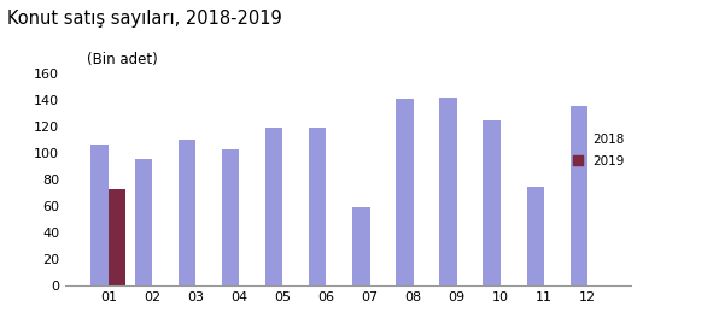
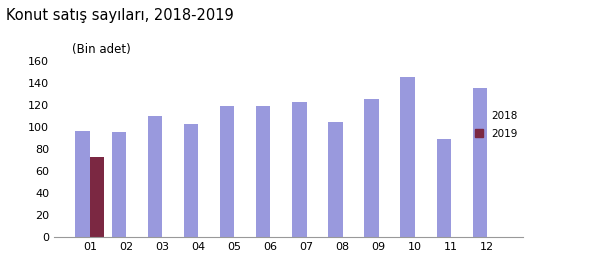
2018/01: 107 -> 97
2018/07: 59 -> 123
2018/08: 141 -> 105
2018/09: 142 -> 126
2018/10: 125 -> 146
2018/11: 75 -> 89
